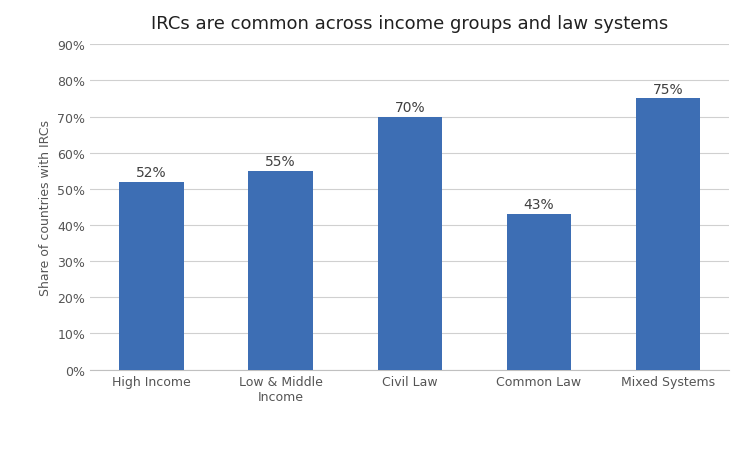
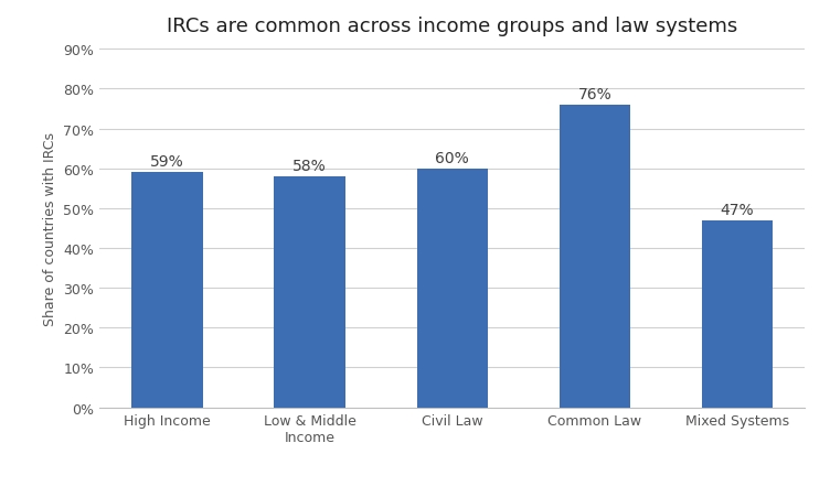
High Income: 52% -> 59%
Low & Middle Income: 55% -> 58%
Civil Law: 70% -> 60%
Common Law: 43% -> 76%
Mixed Systems: 75% -> 47%
